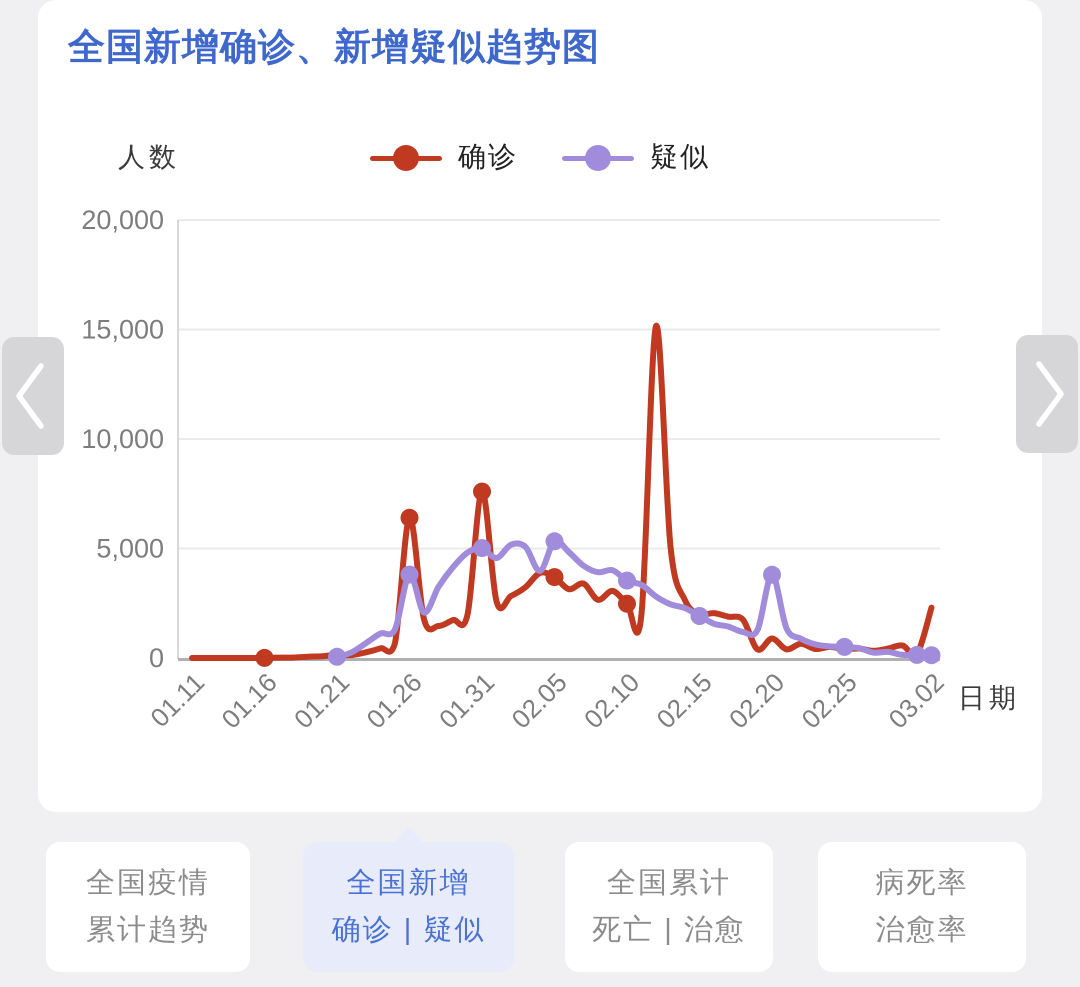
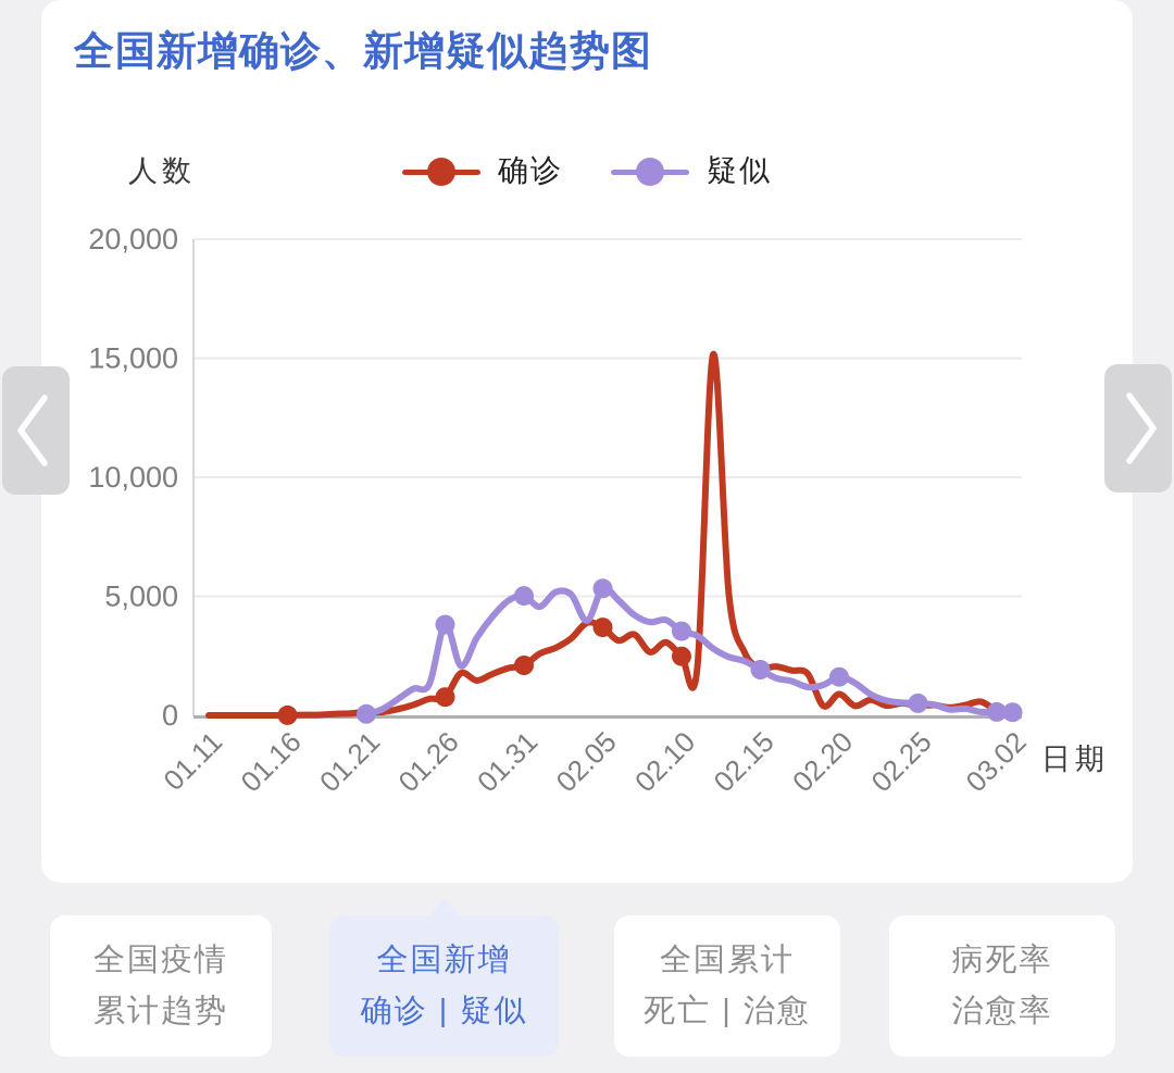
确诊/01.26: 6400 -> 800
确诊/01.31: 7600 -> 2100
疑似/02.20: 3800 -> 1600
确诊/03.02: 2300 -> 100
